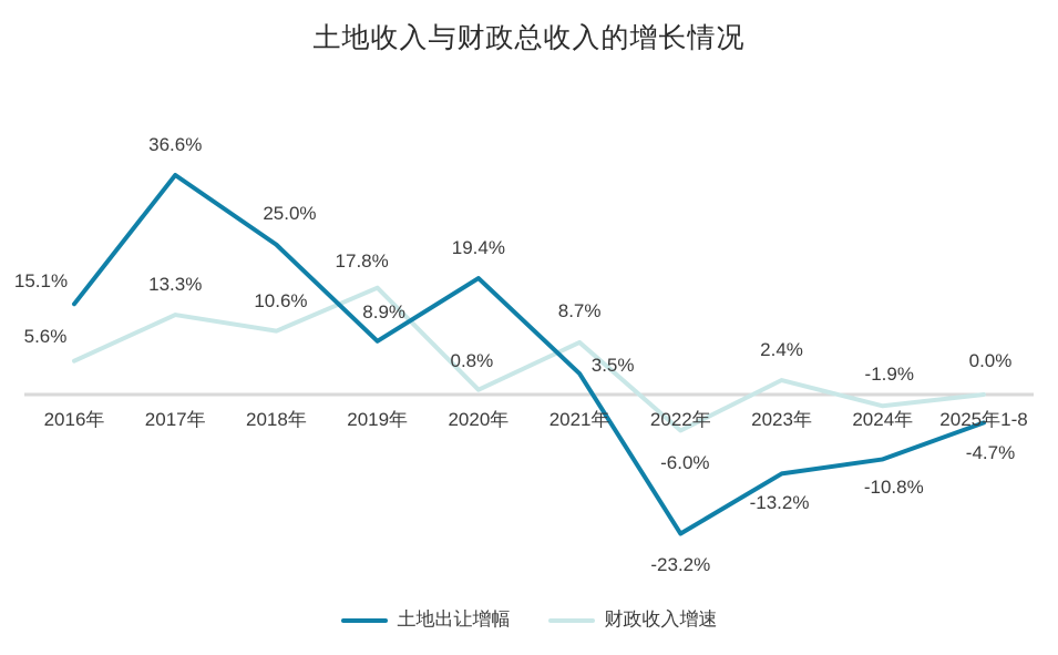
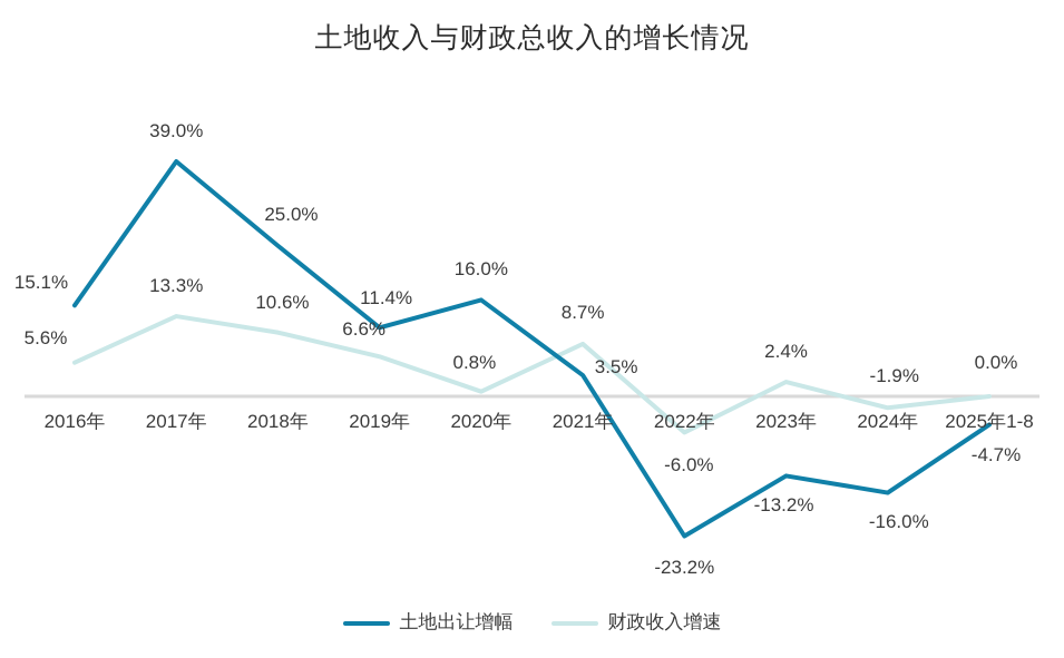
土地出让增幅/2017年: 36.6% -> 39.0%
土地出让增幅/2019年: 8.9% -> 11.4%
财政收入增速/2019年: 17.8% -> 6.6%
土地出让增幅/2020年: 19.4% -> 16.0%
土地出让增幅/2024年: -10.8% -> -16.0%
